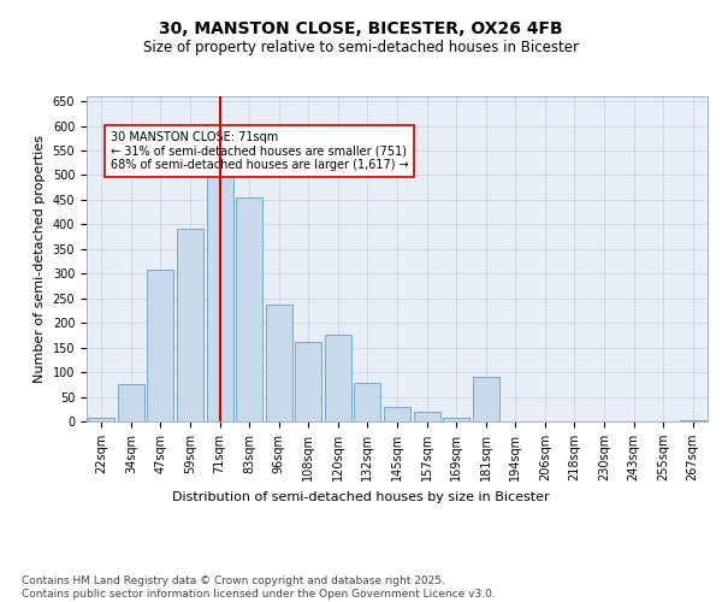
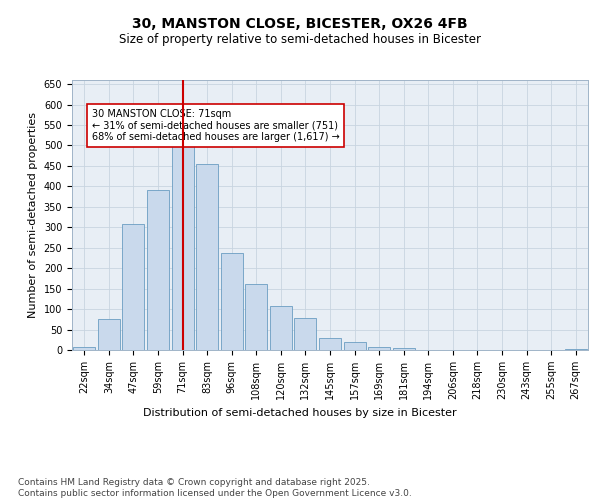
120sqm: 175 -> 107
181sqm: 90 -> 5
